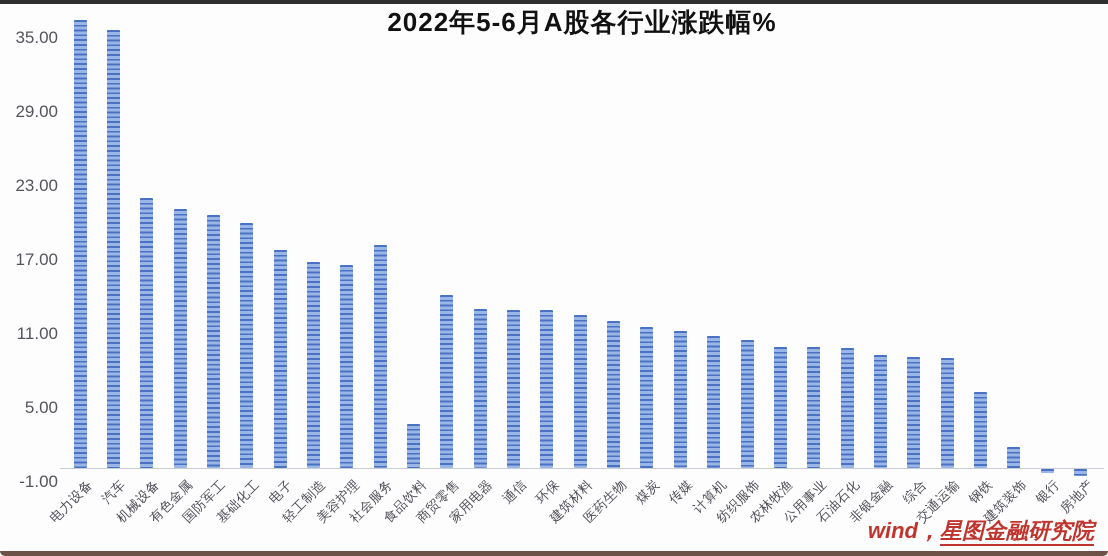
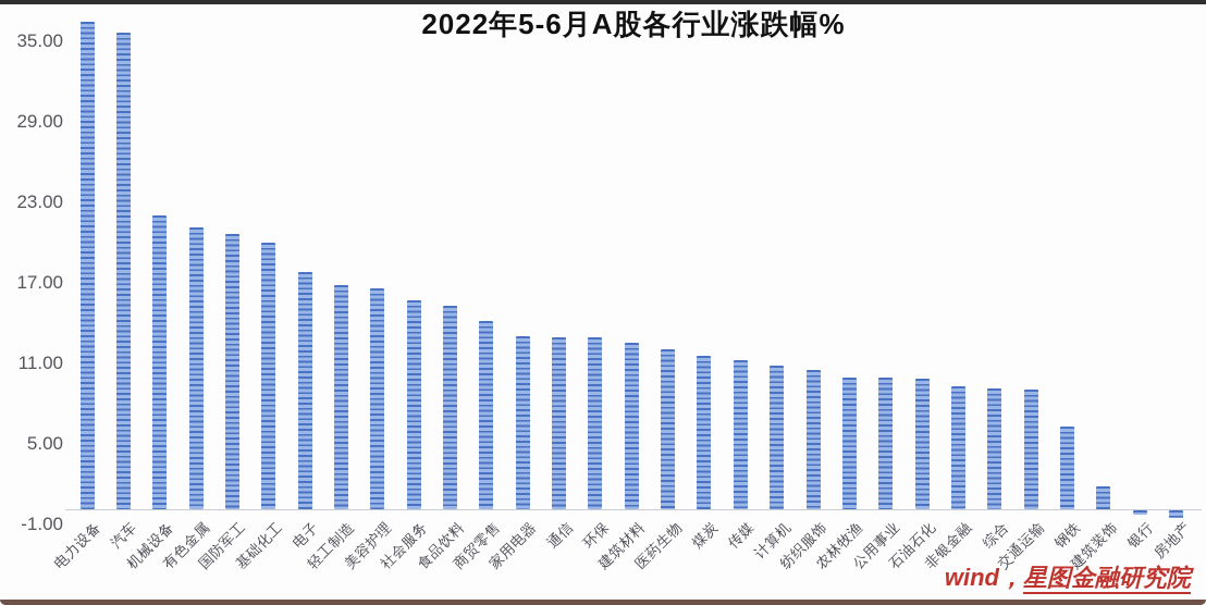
社会服务: 18.1 -> 15.6
食品饮料: 3.6 -> 15.2
